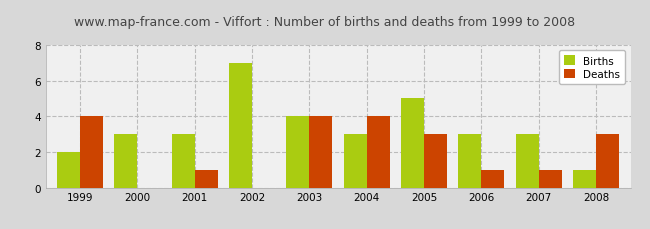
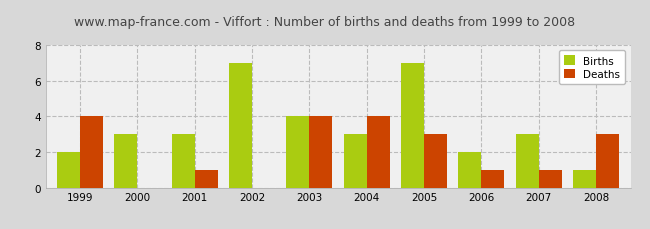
Births/2005: 5 -> 7
Births/2006: 3 -> 2
